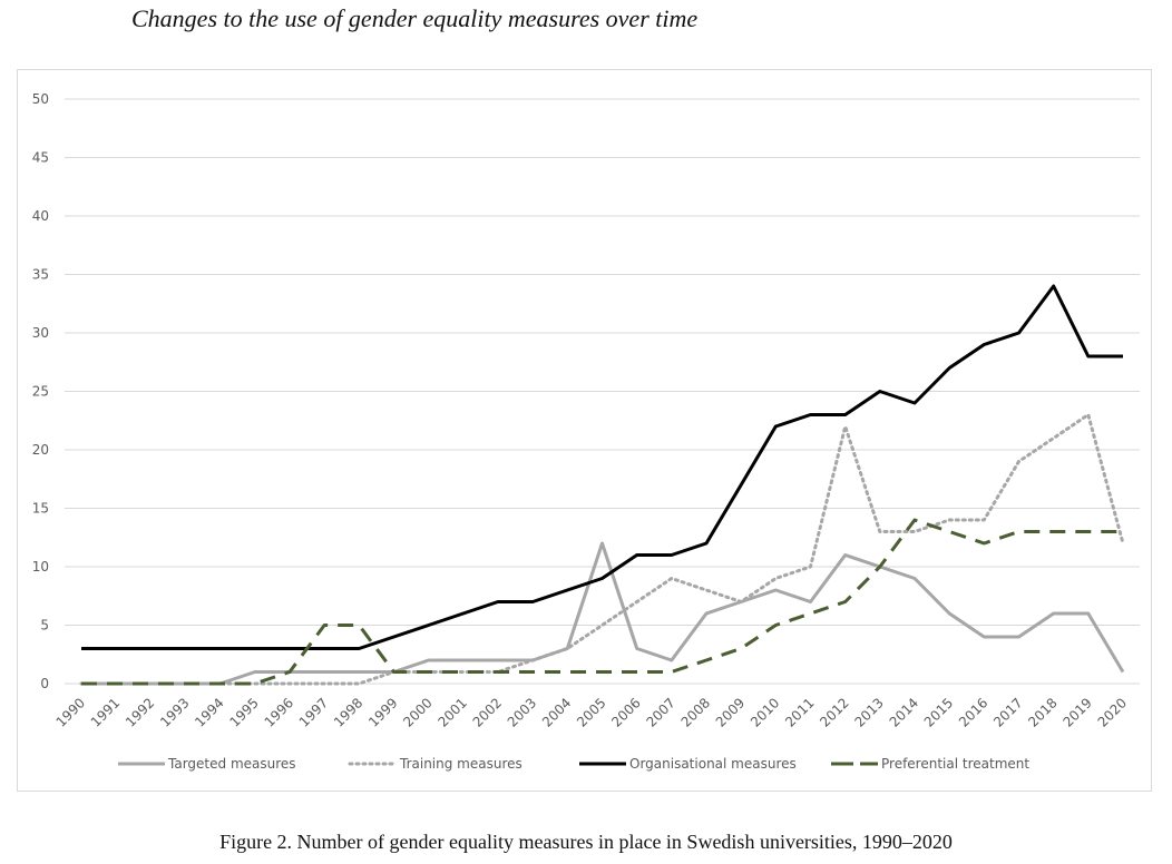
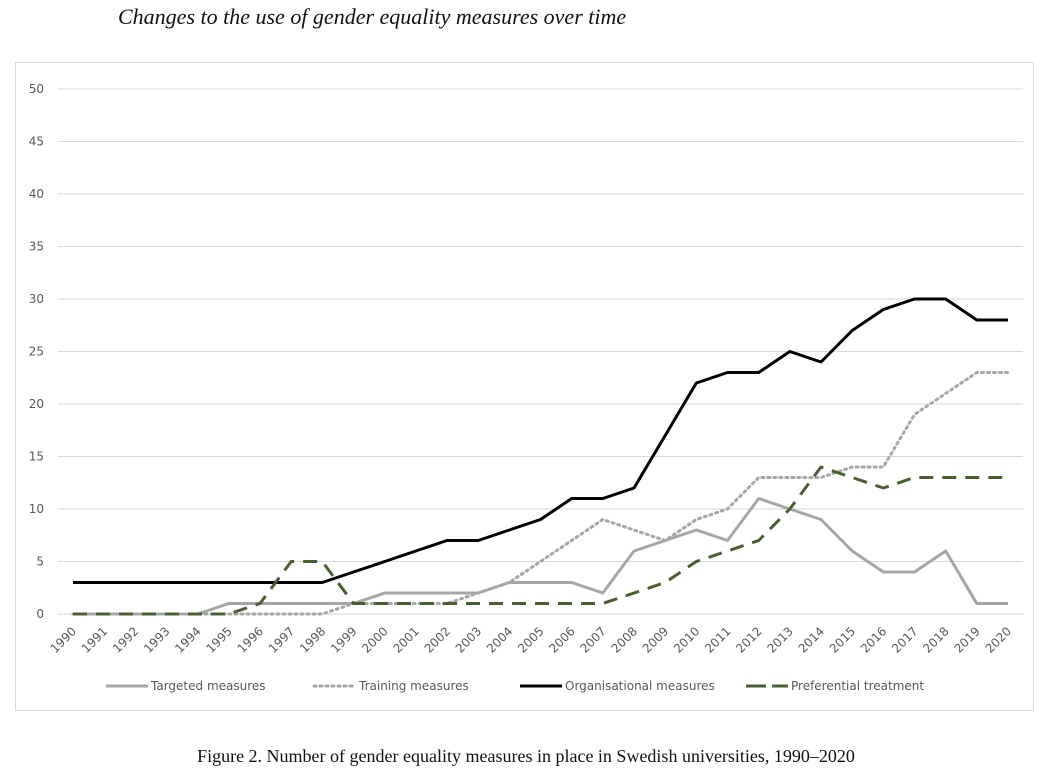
Targeted measures/2005: 12 -> 3
Training measures/2012: 22 -> 13
Organisational measures/2018: 34 -> 30
Targeted measures/2019: 6 -> 1
Training measures/2020: 12 -> 23
